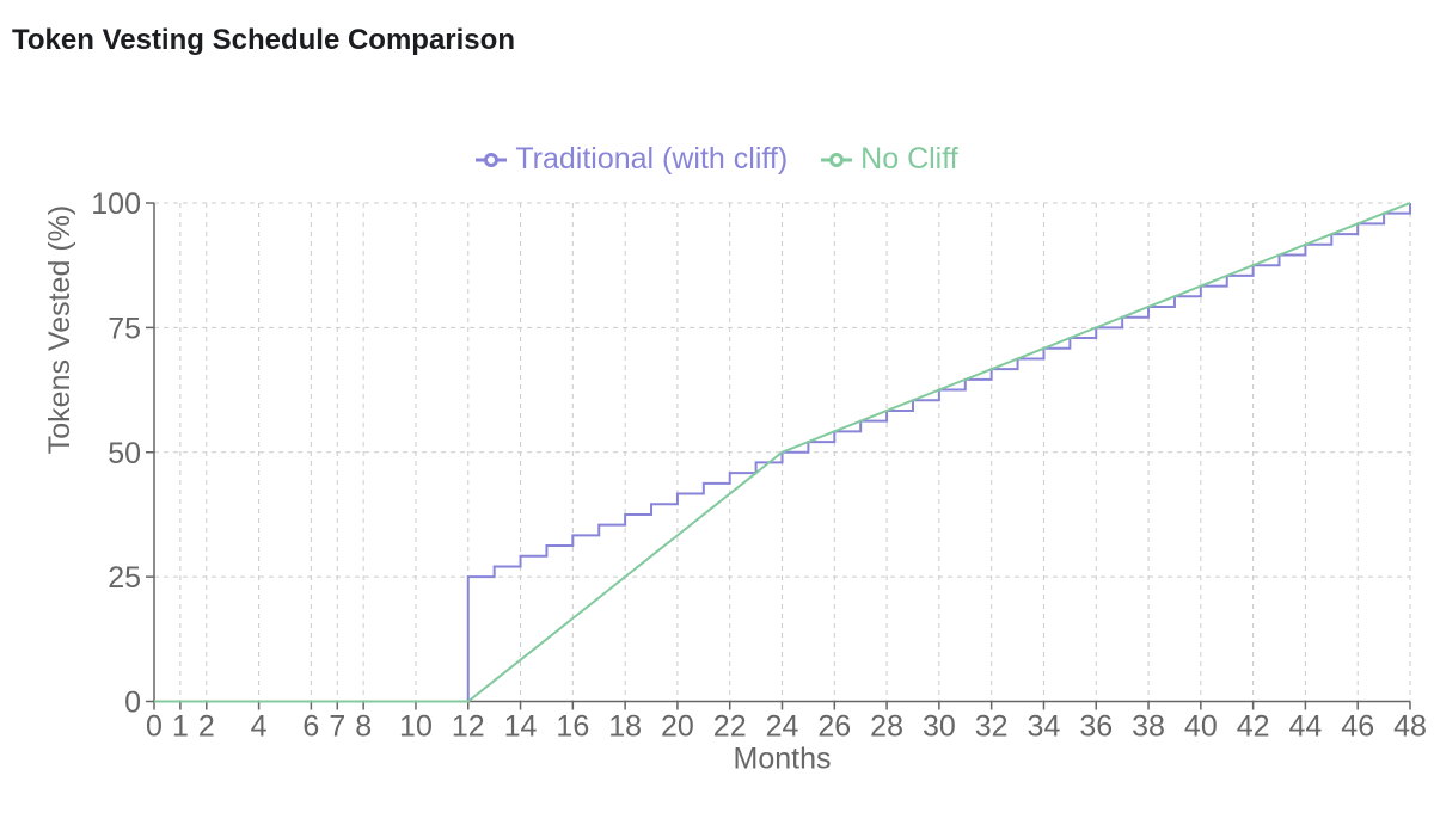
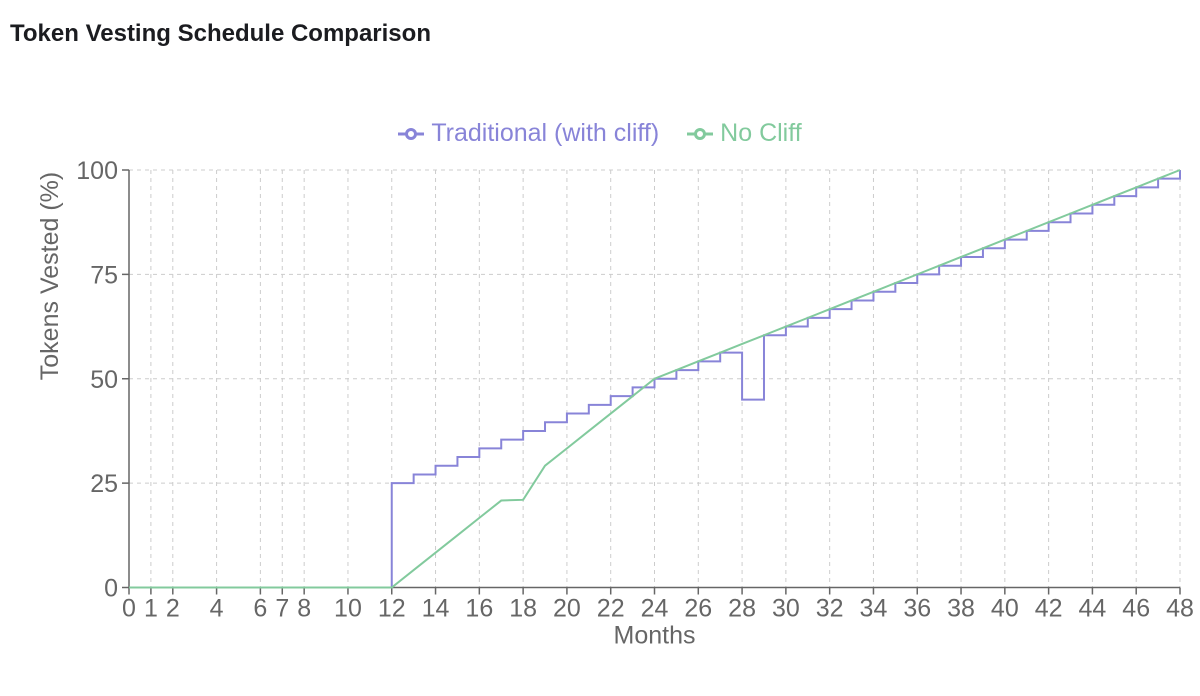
No Cliff/18: 25 -> 21
Traditional (with cliff)/28: 58 -> 45
